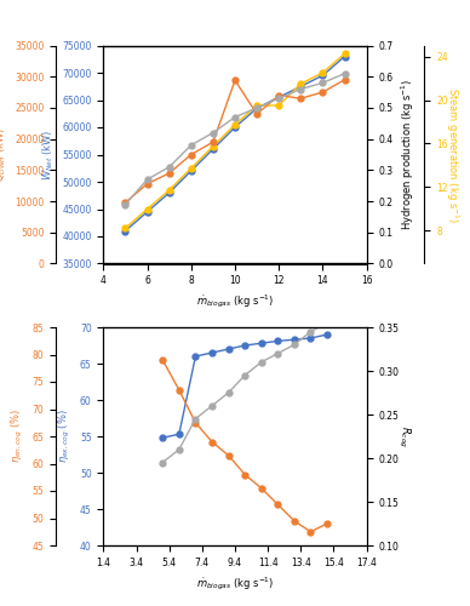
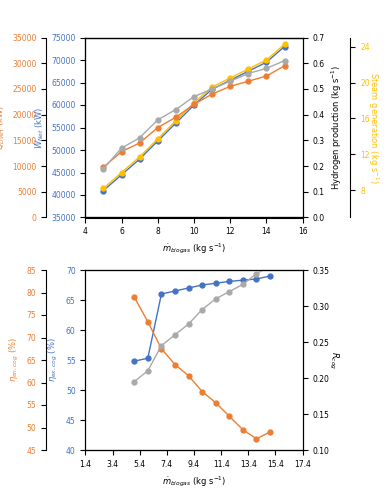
Domestic water heating/10: 29400 -> 22000
Domestic water heating/12: 27000 -> 25500
Steam generation/12: 64000 -> 66000
